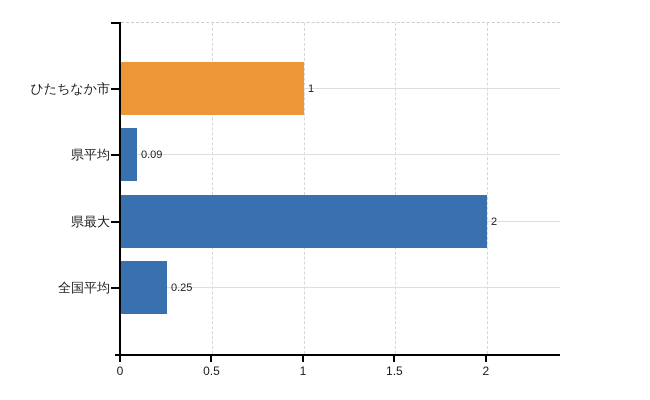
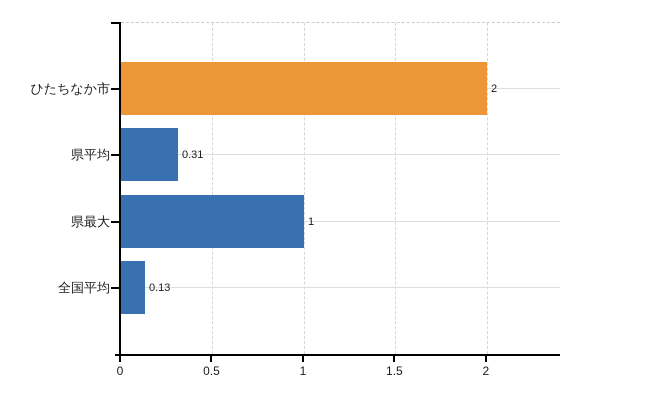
ひたちなか市: 1 -> 2
県平均: 0.09 -> 0.31
県最大: 2 -> 1
全国平均: 0.25 -> 0.13
